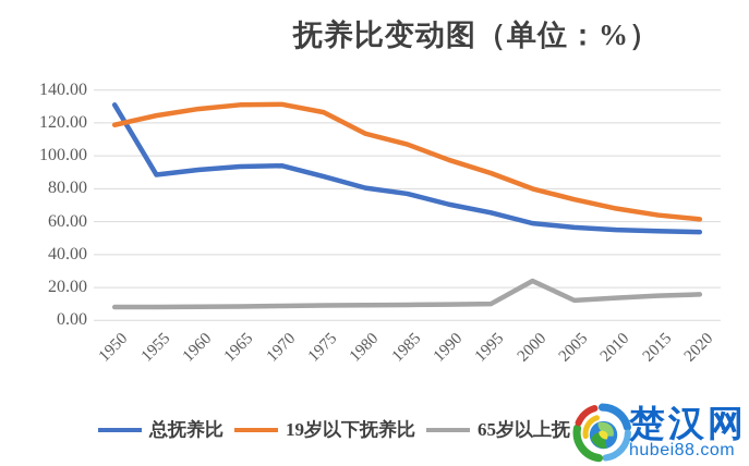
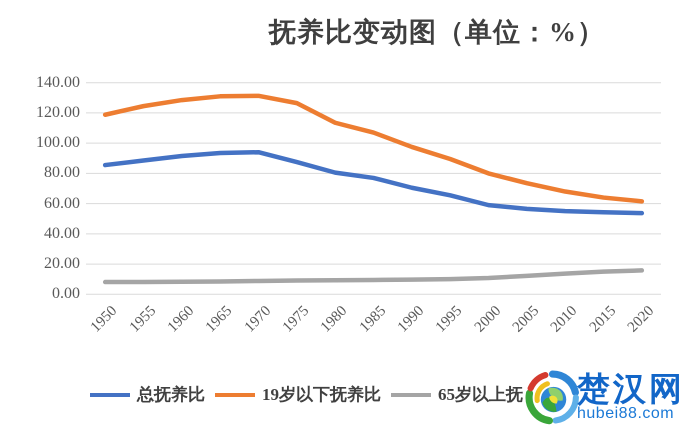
总抚养比/1950: 131 -> 86
65岁以上抚养比/2000: 24 -> 11
